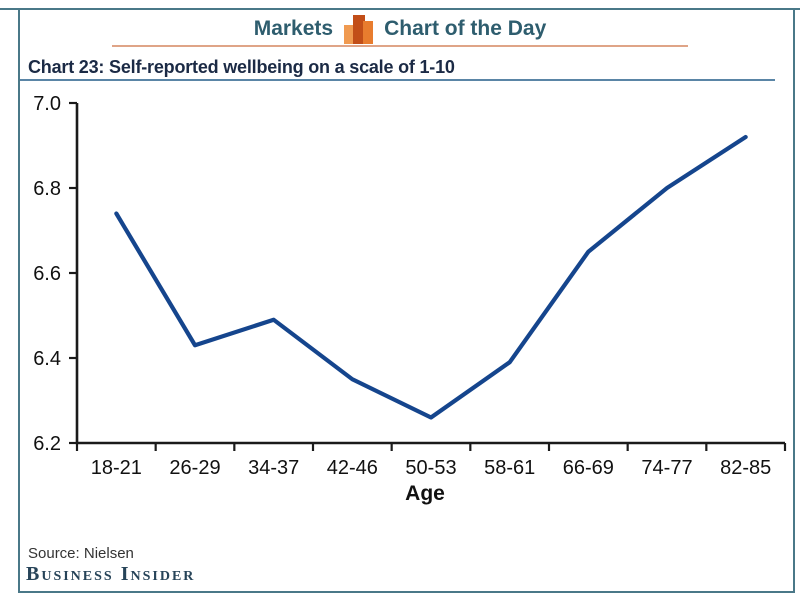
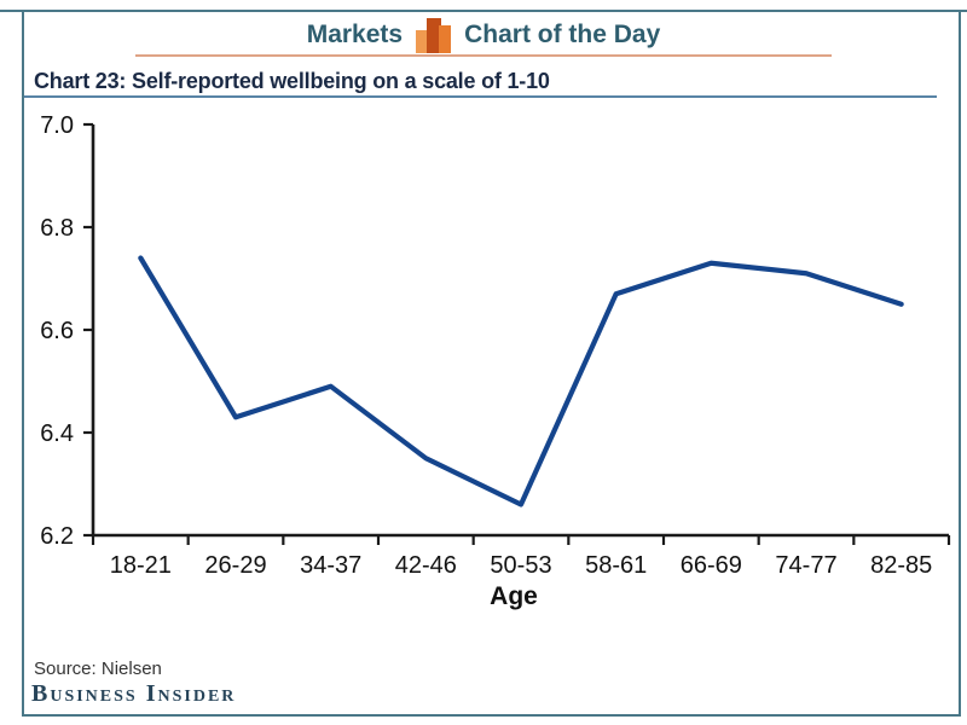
58-61: 6.39 -> 6.67
66-69: 6.65 -> 6.73
74-77: 6.80 -> 6.71
82-85: 6.92 -> 6.65
